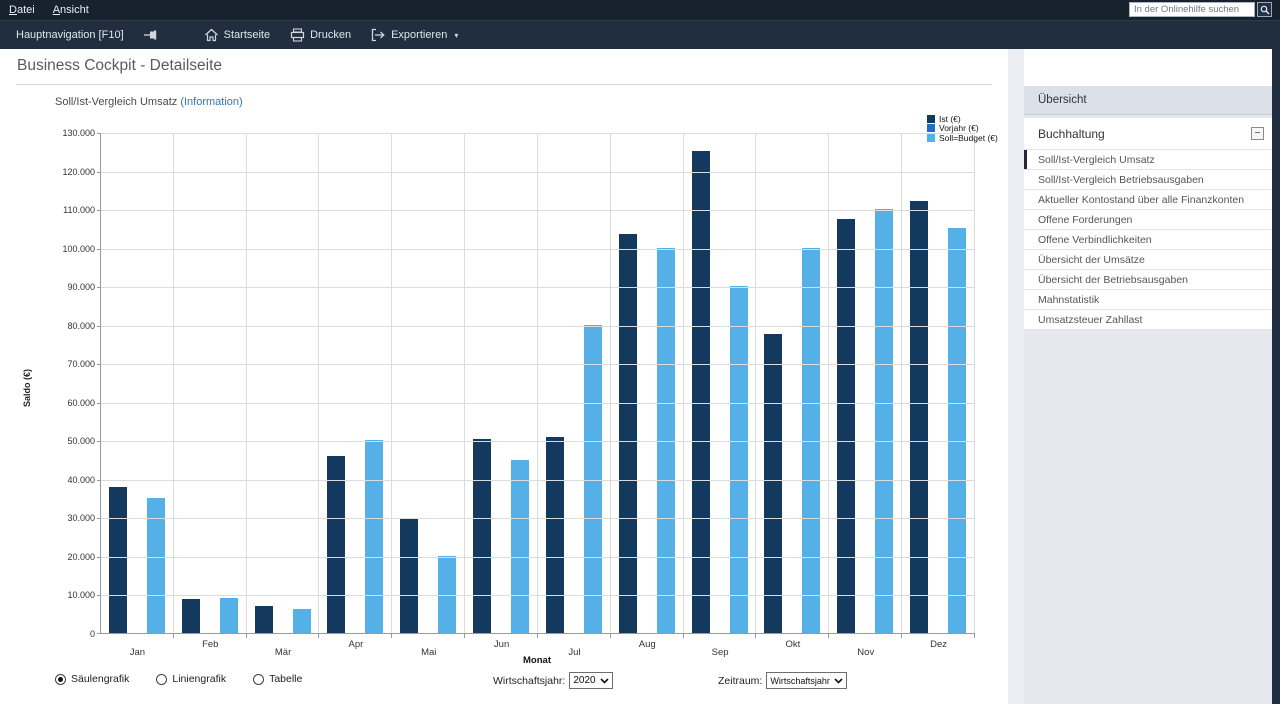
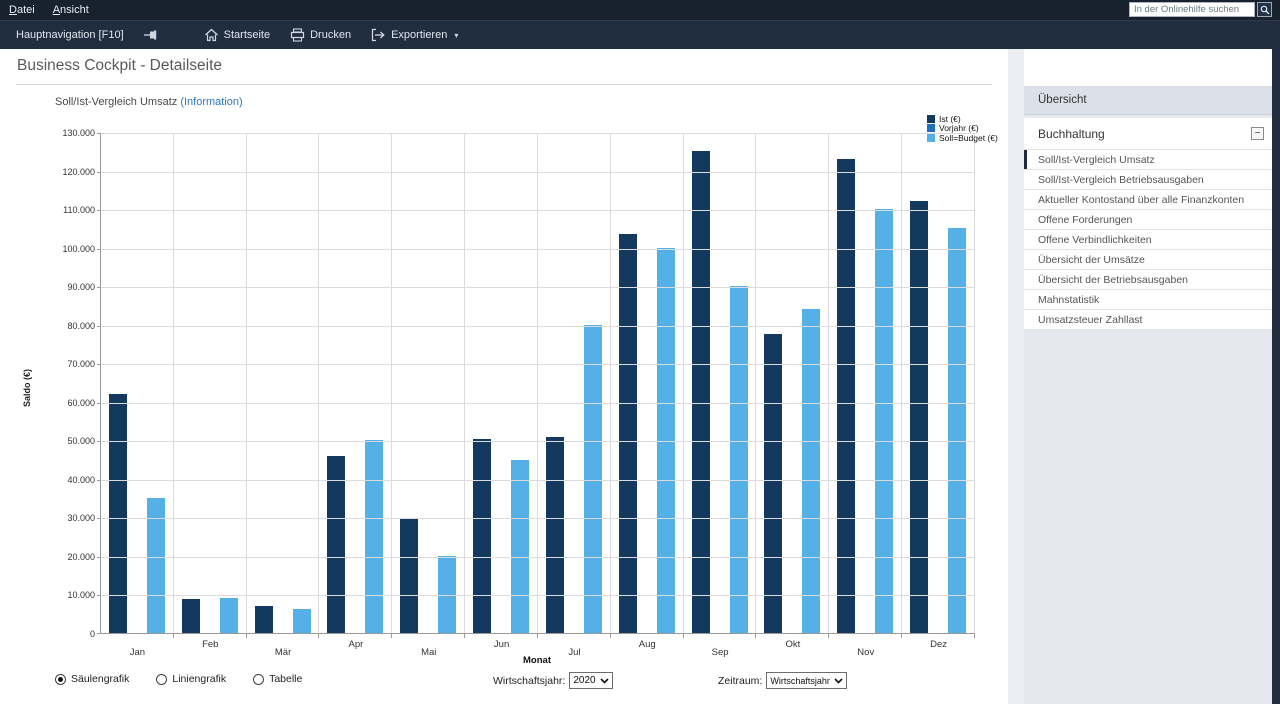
Ist (€)/Jan: 38000 -> 62000
Soll=Budget (€)/Okt: 100000 -> 84000
Ist (€)/Nov: 108000 -> 123000
